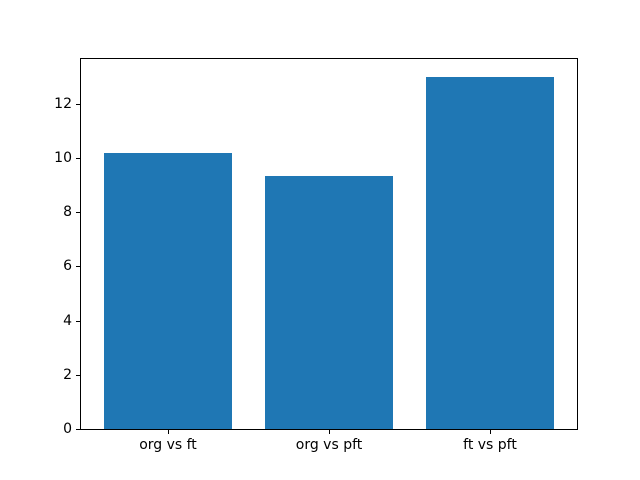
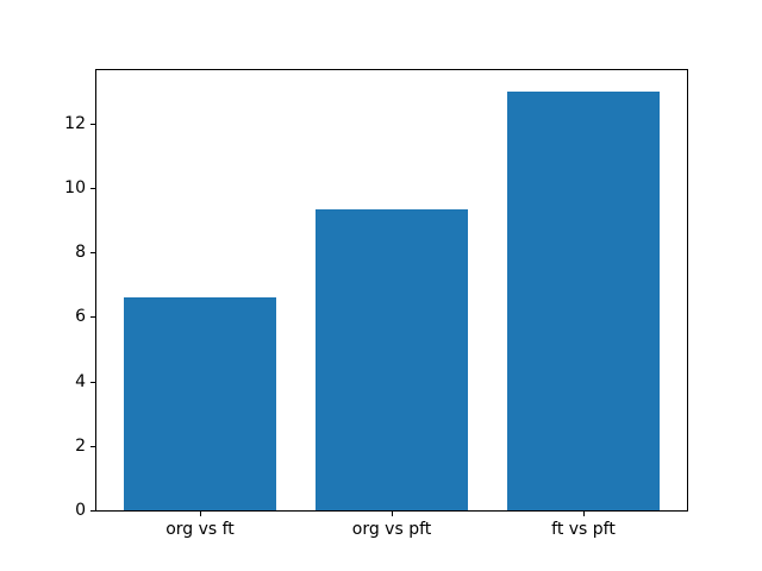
org vs ft: 10.2 -> 6.6
